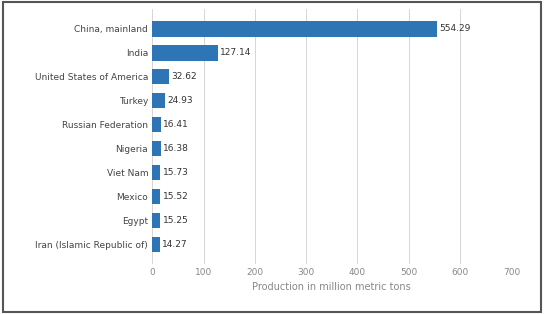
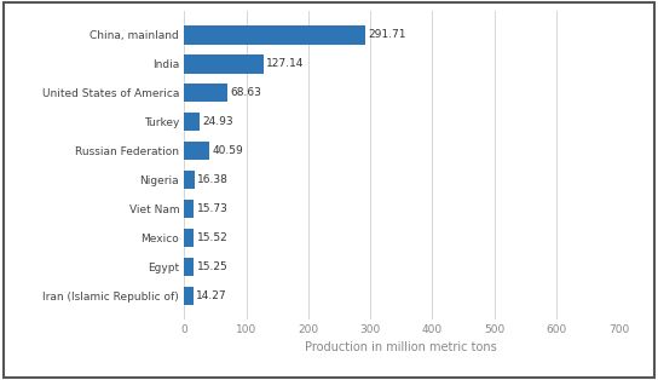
China, mainland: 554.29 -> 291.71
United States of America: 32.62 -> 68.63
Russian Federation: 16.41 -> 40.59
